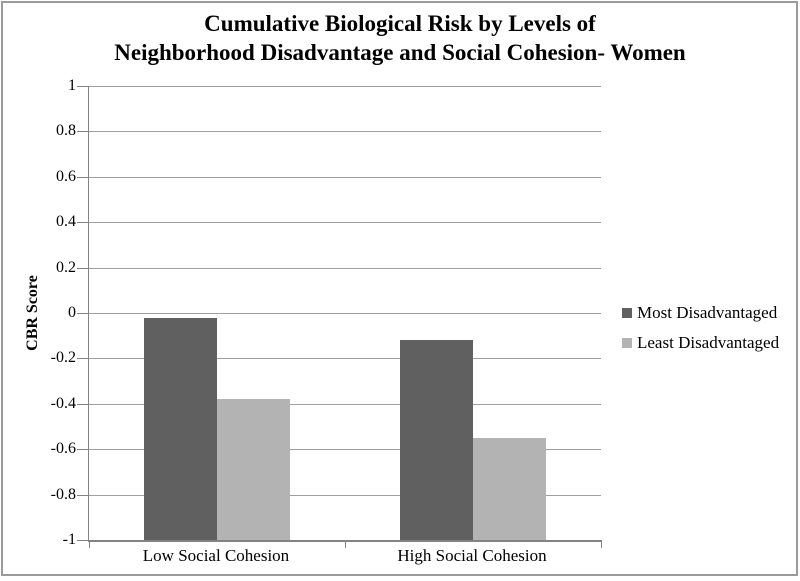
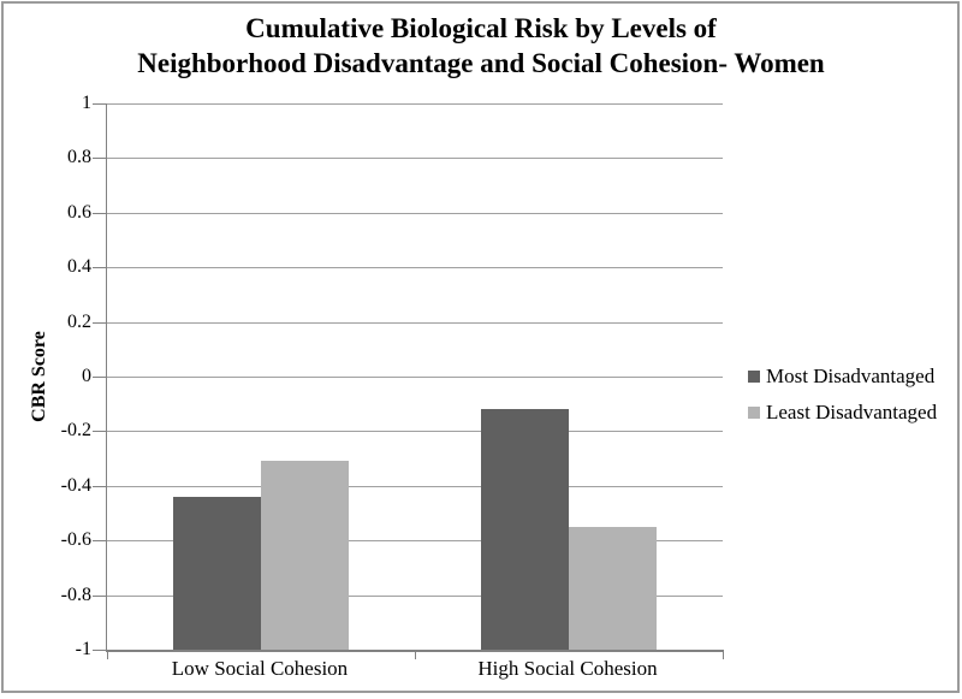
Most Disadvantaged/Low Social Cohesion: -0.02 -> -0.44
Least Disadvantaged/Low Social Cohesion: -0.38 -> -0.31
